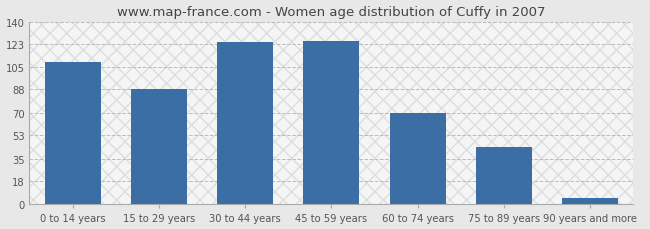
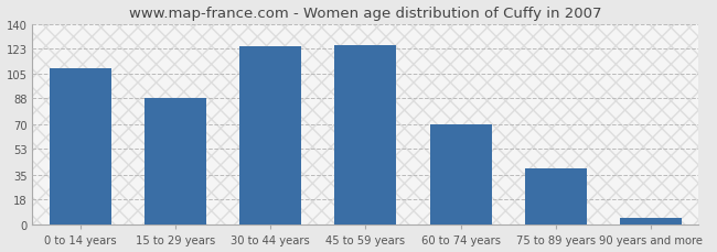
75 to 89 years: 44 -> 39
